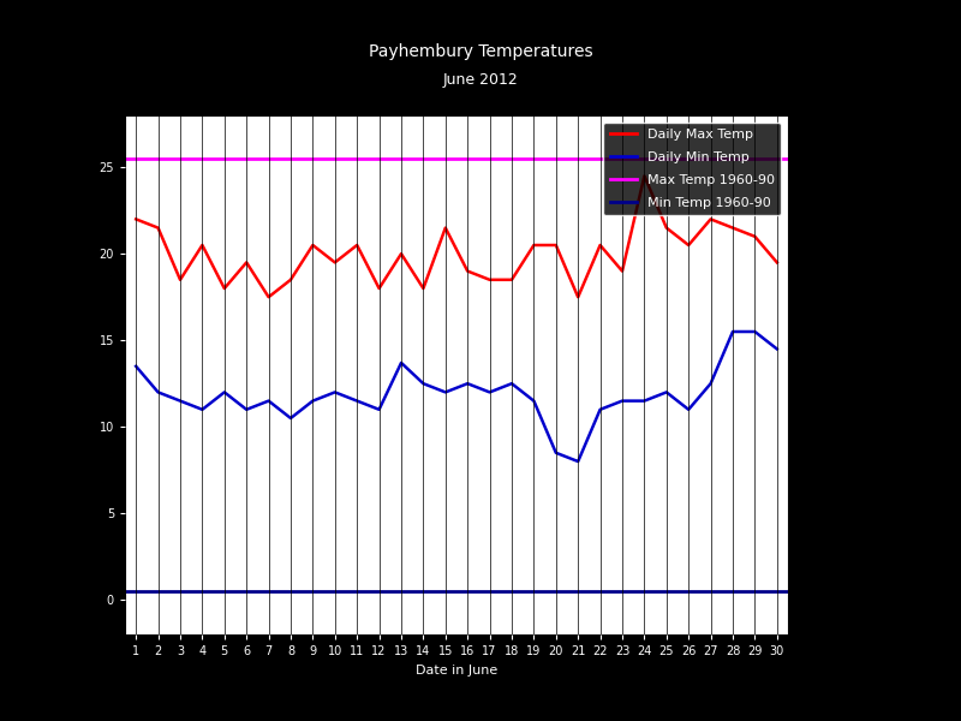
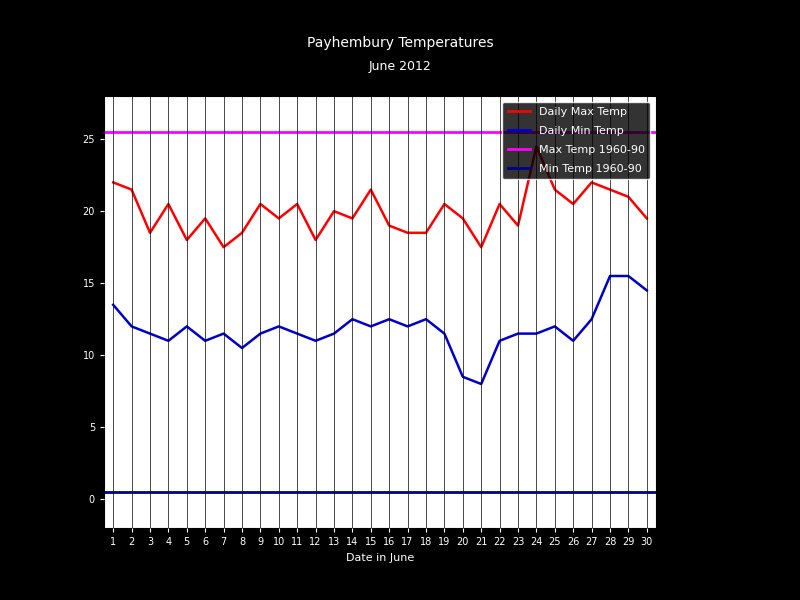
Daily Min Temp/13: 13.7 -> 11.5
Daily Max Temp/14: 18.0 -> 19.5
Daily Max Temp/20: 20.5 -> 19.5
